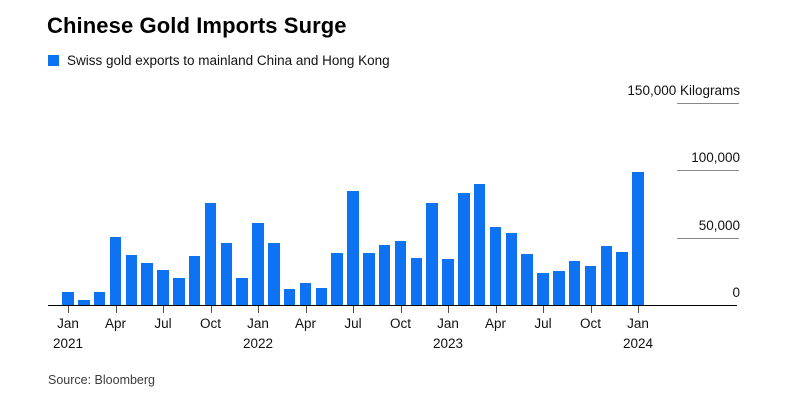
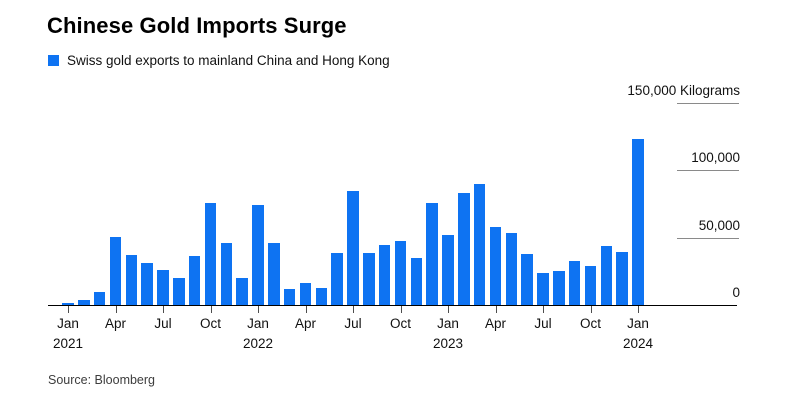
Jan 2021: 10000 -> 2000
Jan 2022: 61000 -> 75000
Jan 2023: 34000 -> 52000
Jan 2024: 99000 -> 123000
